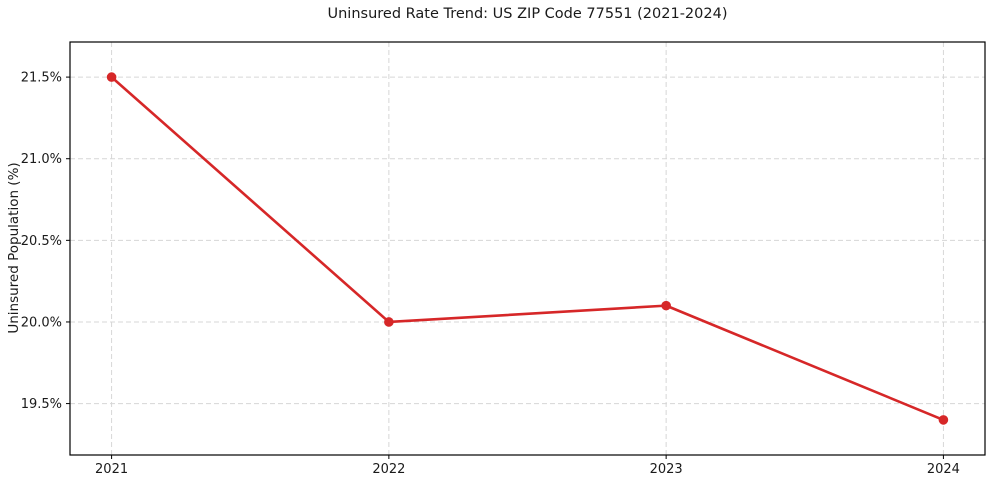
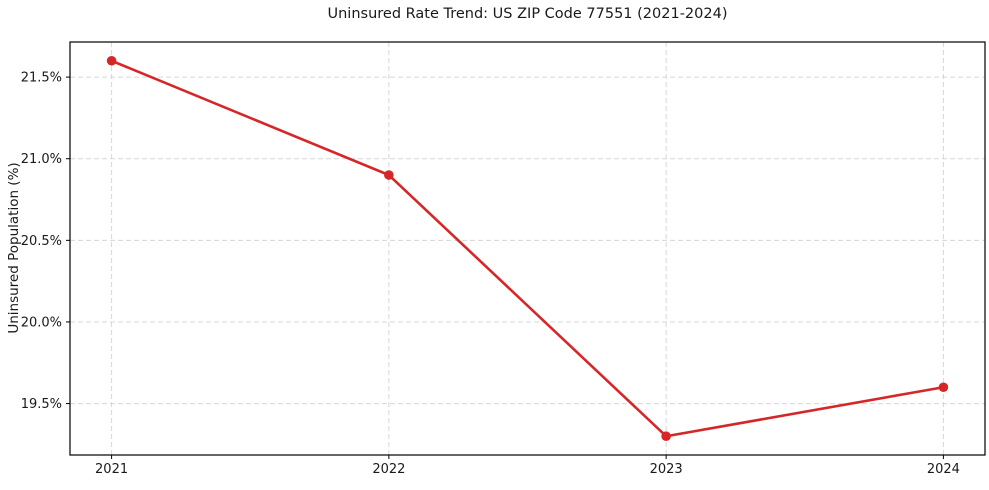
2021: 21.5% -> 21.6%
2022: 20.0% -> 20.9%
2023: 20.1% -> 19.3%
2024: 19.4% -> 19.6%
